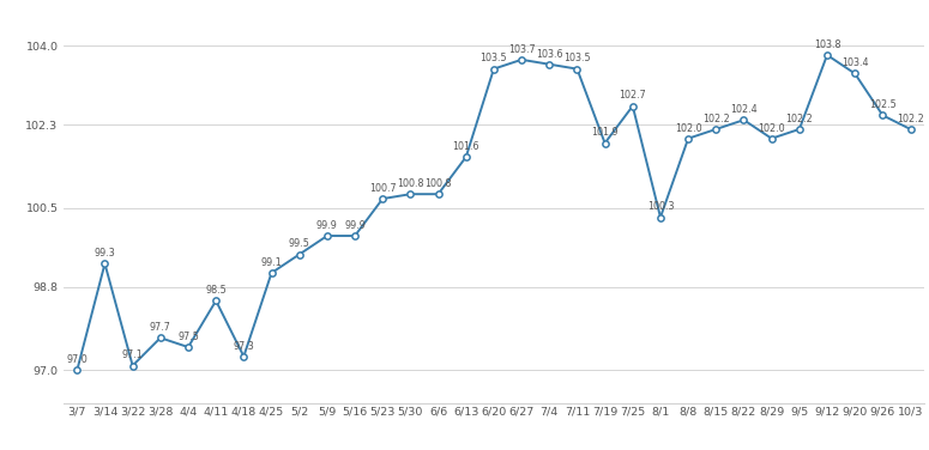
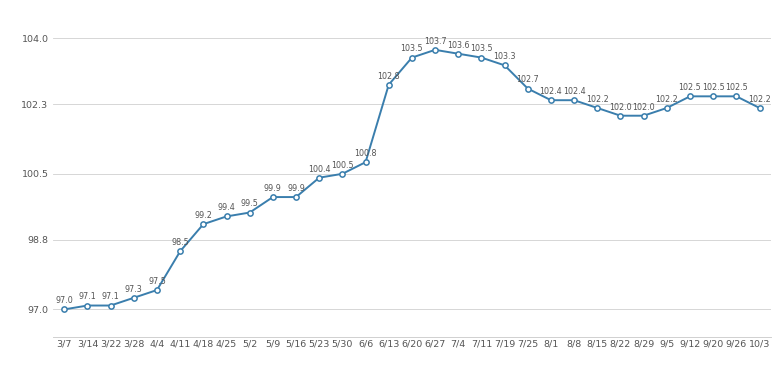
3/14: 99.3 -> 97.1
3/28: 97.7 -> 97.3
4/18: 97.3 -> 99.2
4/25: 99.1 -> 99.4
5/23: 100.7 -> 100.4
5/30: 100.8 -> 100.5
6/13: 101.6 -> 102.8
7/19: 101.9 -> 103.3
8/1: 100.3 -> 102.4
8/8: 102.0 -> 102.4
8/22: 102.4 -> 102.0
9/12: 103.8 -> 102.5
9/20: 103.4 -> 102.5
